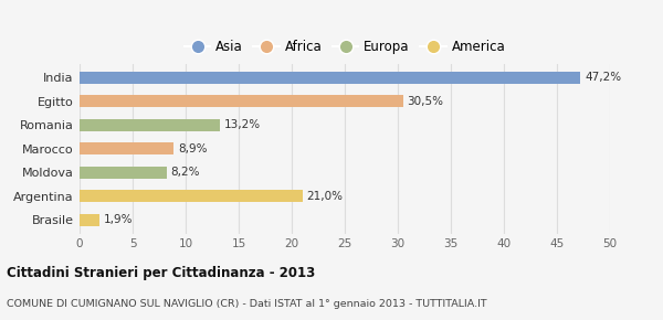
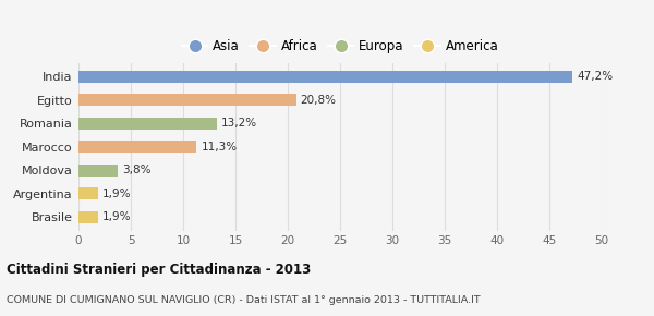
Egitto: 30,5% -> 20,8%
Marocco: 8,9% -> 11,3%
Moldova: 8,2% -> 3,8%
Argentina: 21,0% -> 1,9%
